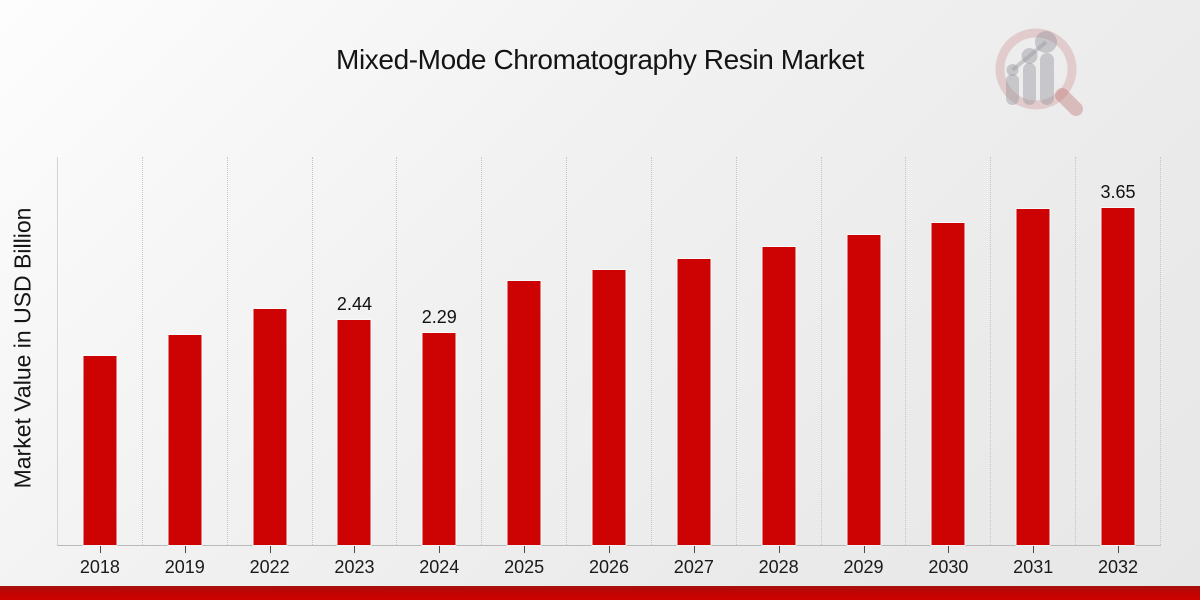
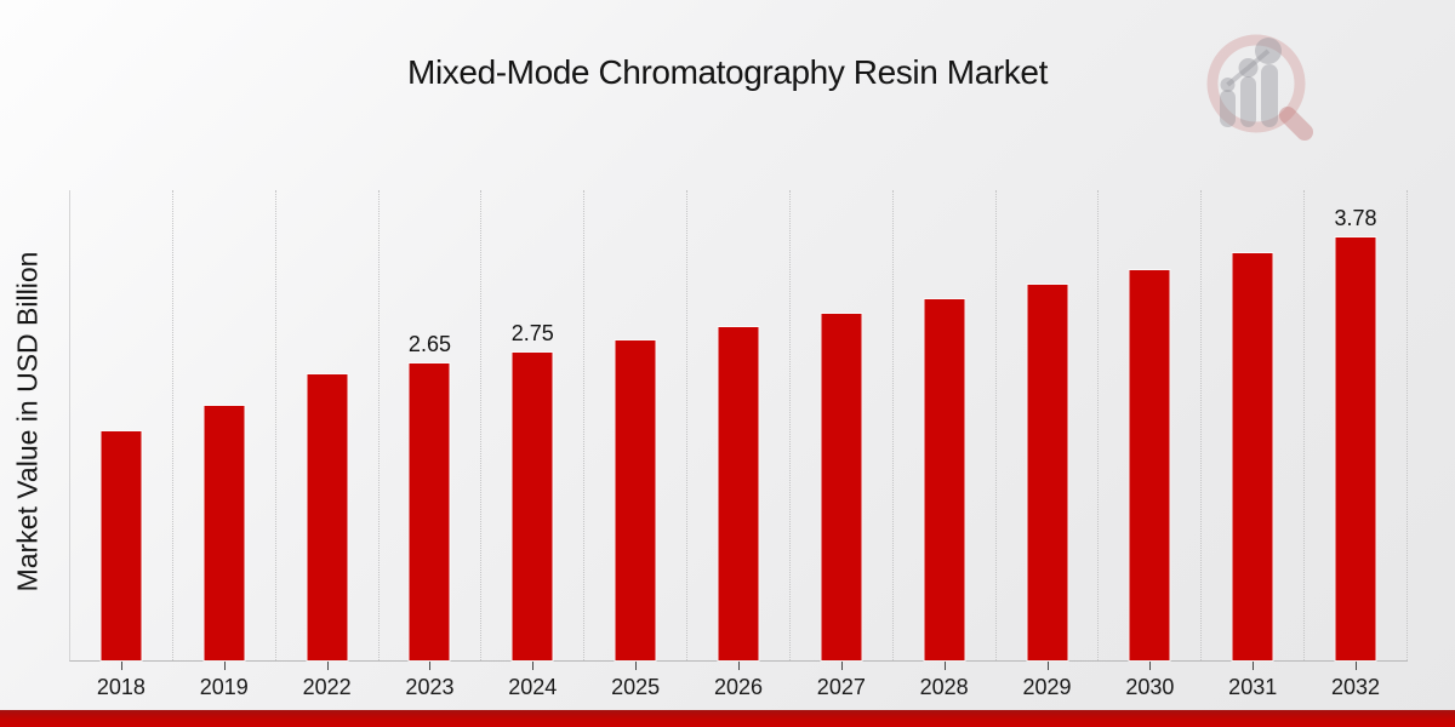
2023: 2.44 -> 2.65
2024: 2.29 -> 2.75
2032: 3.65 -> 3.78
